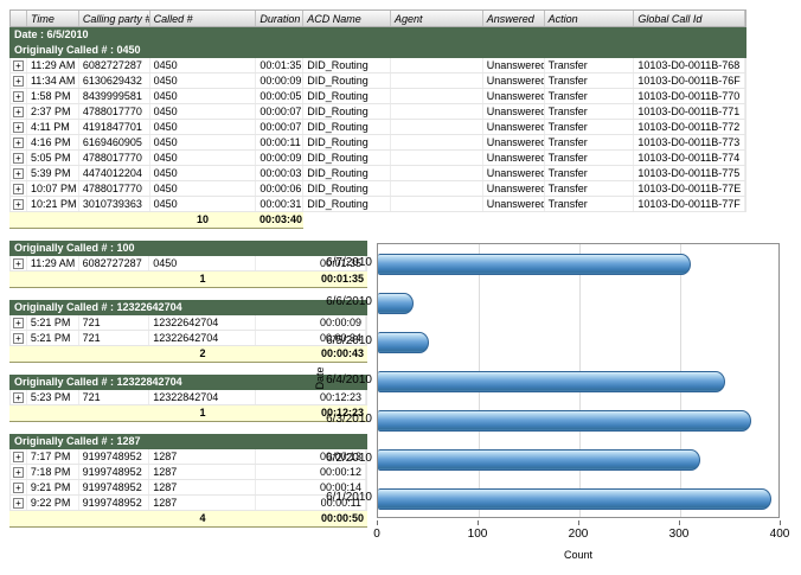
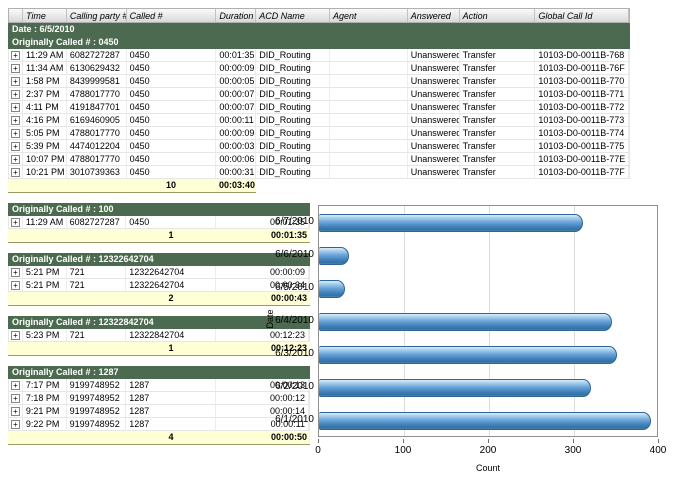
6/5/2010: 50 -> 30
6/3/2010: 370 -> 350
